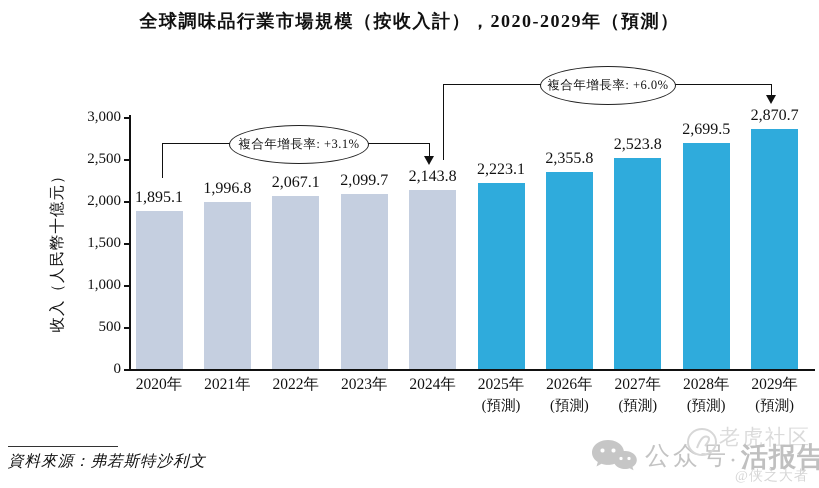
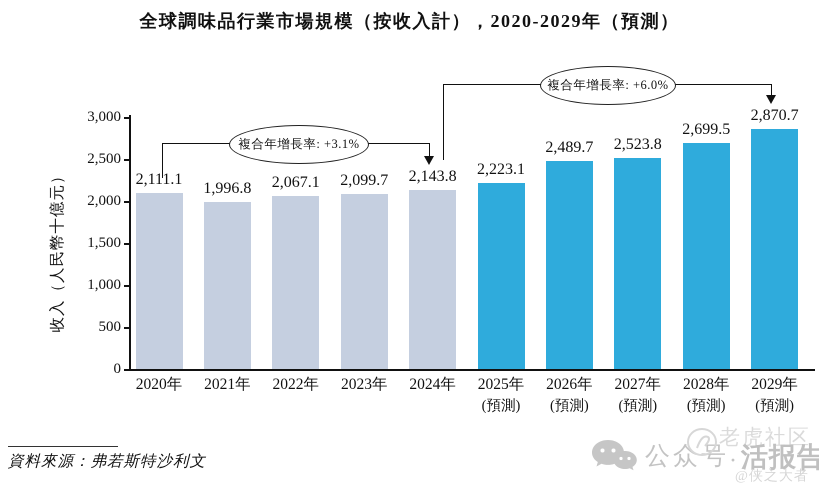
2020年: 1,895.1 -> 2,111.1
2026年: 2,355.8 -> 2,489.7
